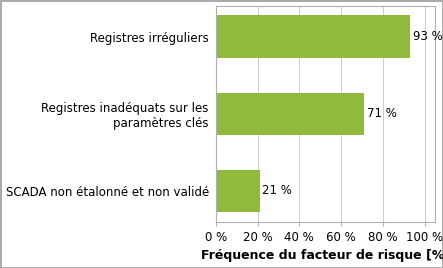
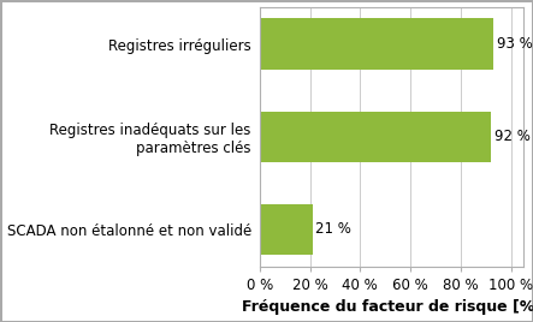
Registres inadéquats sur les paramètres clés: 71 -> 92
